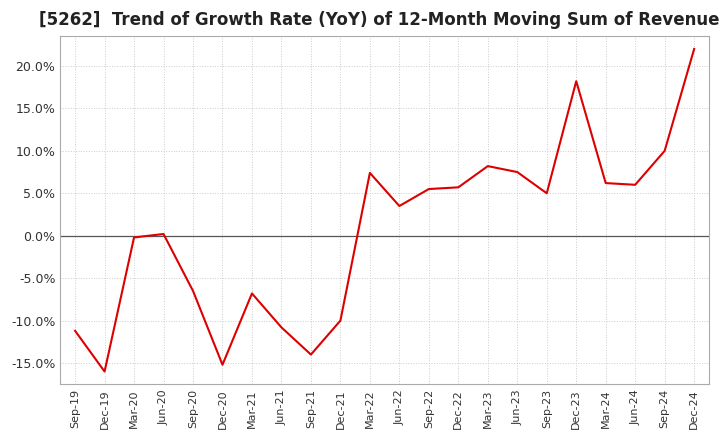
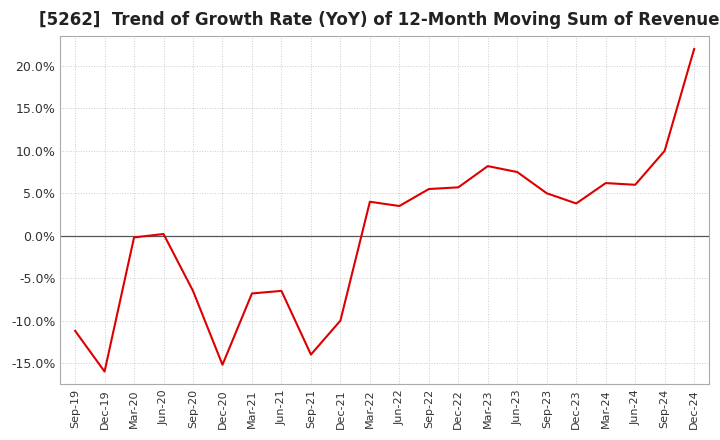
Jun-21: -10.8% -> -6.5%
Mar-22: 7.4% -> 4.0%
Dec-23: 18.2% -> 3.8%
